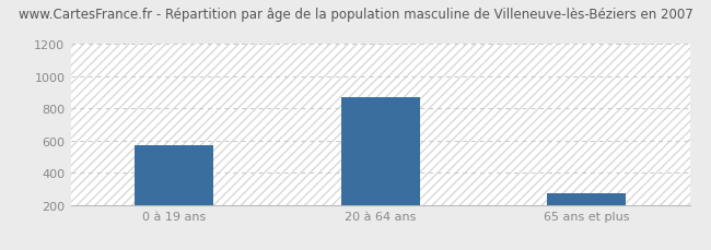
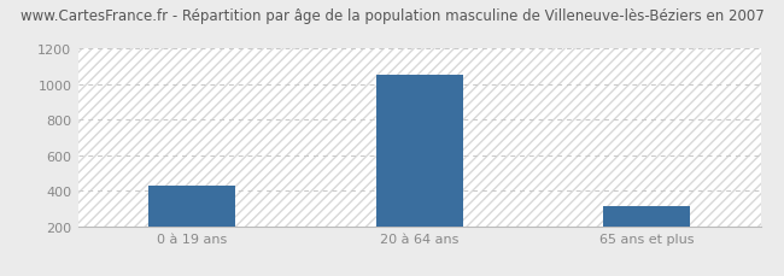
0 à 19 ans: 570 -> 430
20 à 64 ans: 870 -> 1050
65 ans et plus: 270 -> 310
